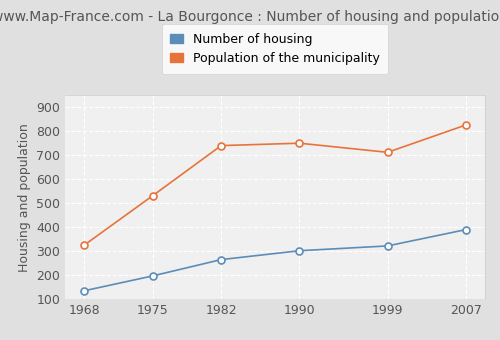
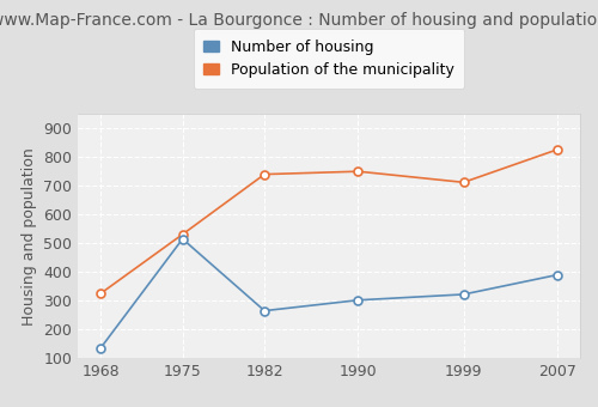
Number of housing/1975: 197 -> 515
